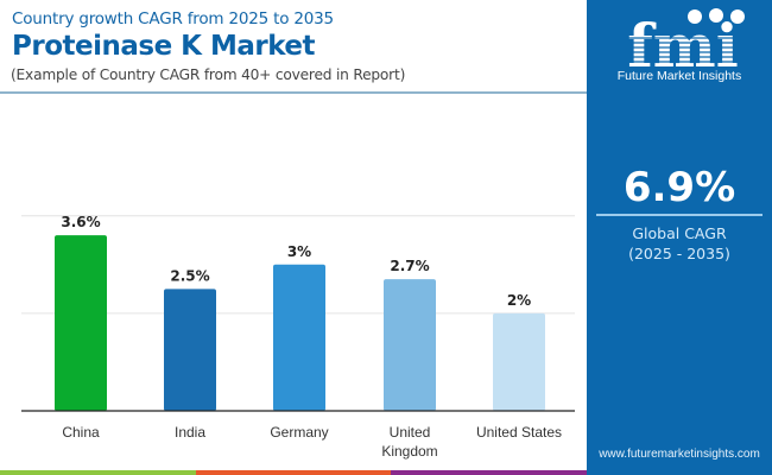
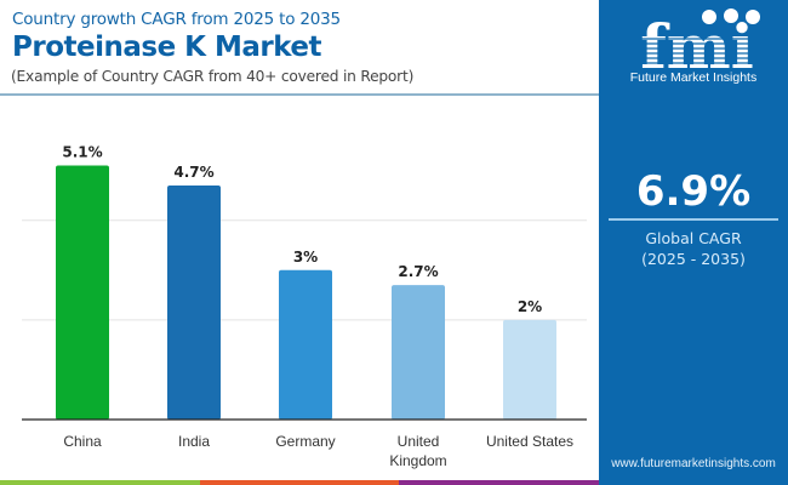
China: 3.6% -> 5.1%
India: 2.5% -> 4.7%
